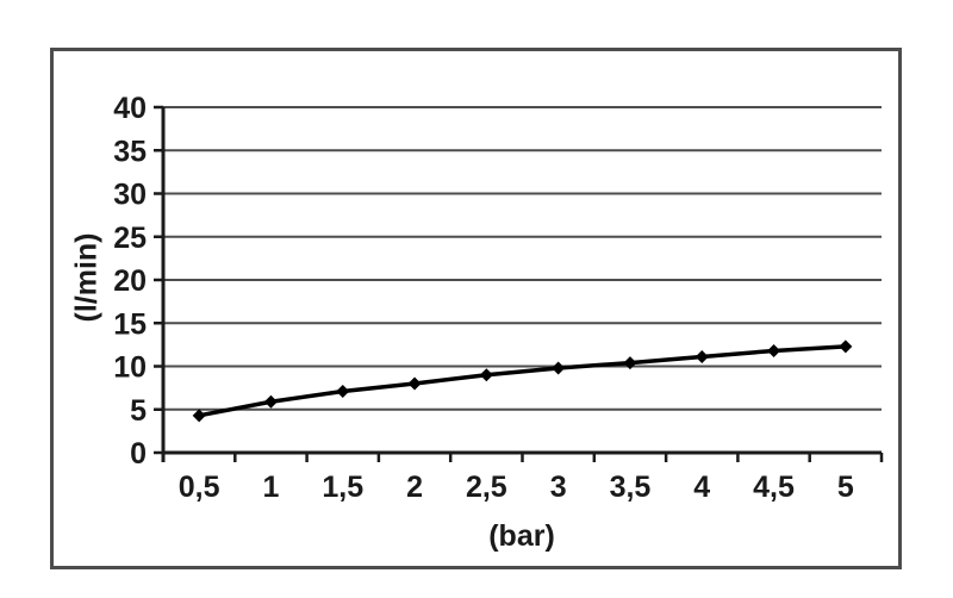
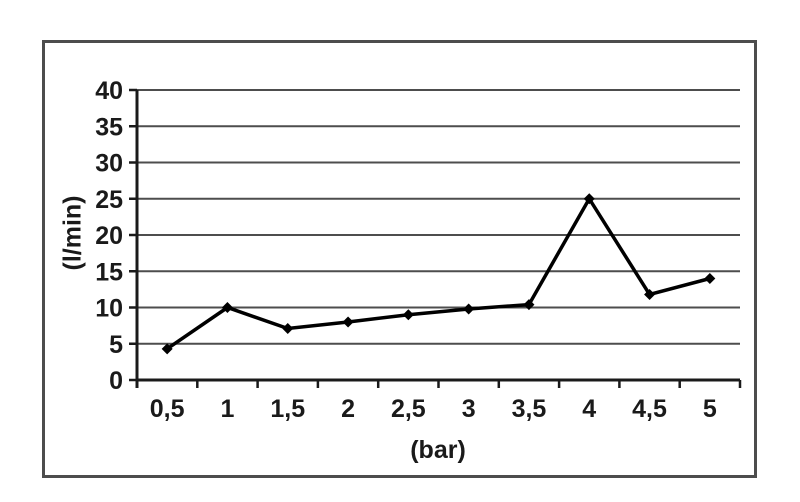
1: 6 -> 10
4: 11 -> 25
5: 12 -> 14
